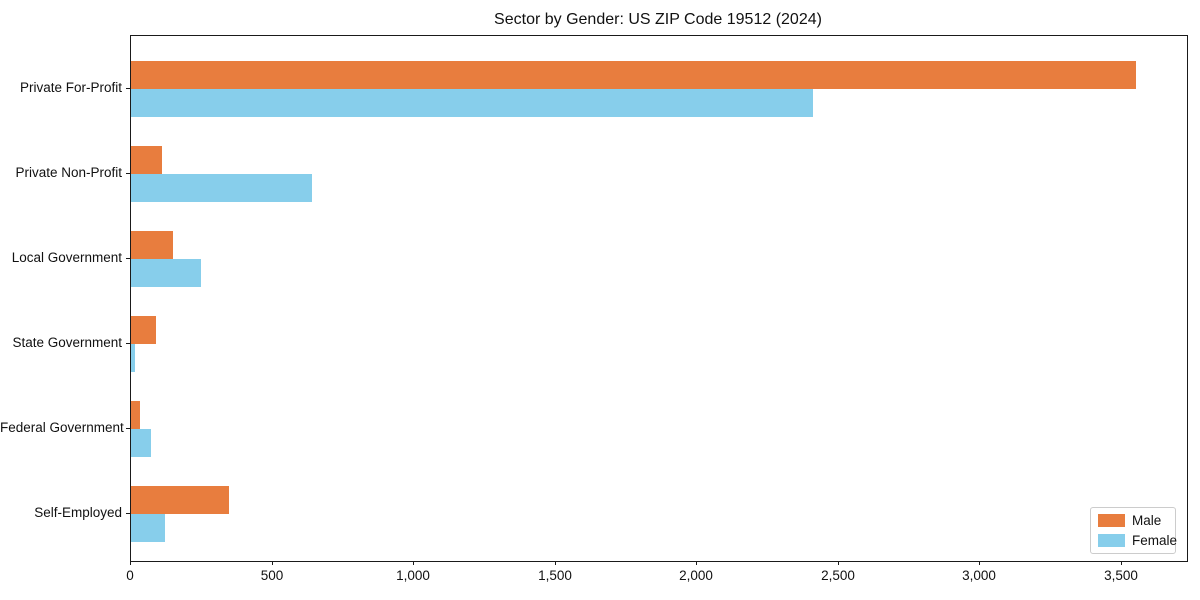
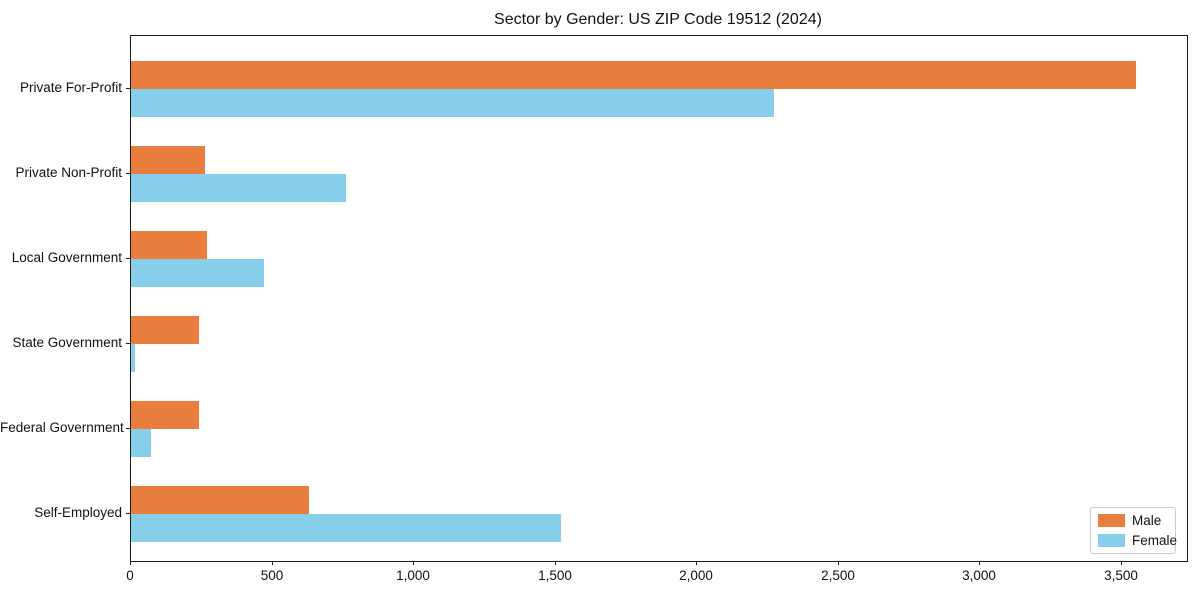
Female/Private For-Profit: 2410 -> 2270
Male/Private Non-Profit: 110 -> 260
Female/Private Non-Profit: 640 -> 760
Male/Local Government: 150 -> 270
Female/Local Government: 250 -> 470
Male/State Government: 90 -> 240
Male/Federal Government: 30 -> 240
Male/Self-Employed: 340 -> 630
Female/Self-Employed: 120 -> 1520
